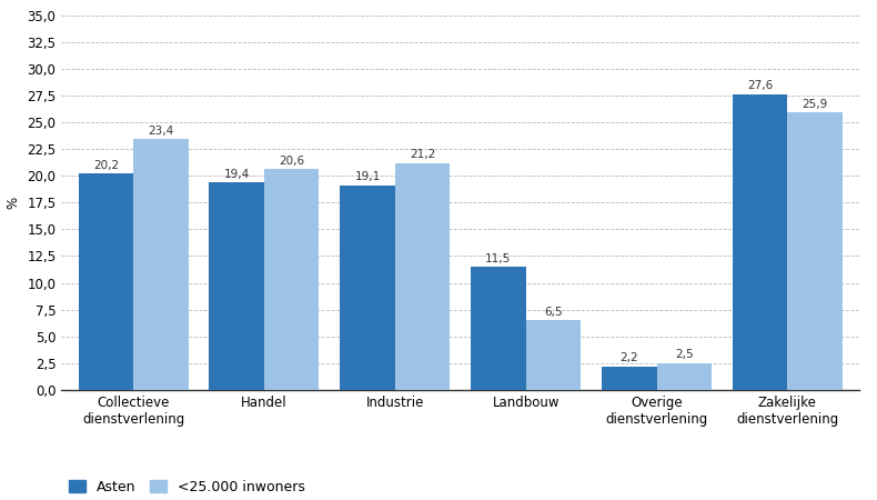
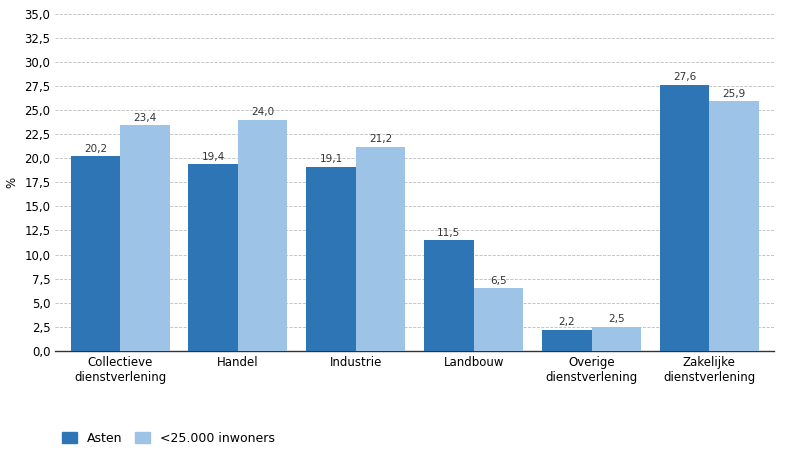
<25.000 inwoners/Handel: 20,6 -> 24,0
